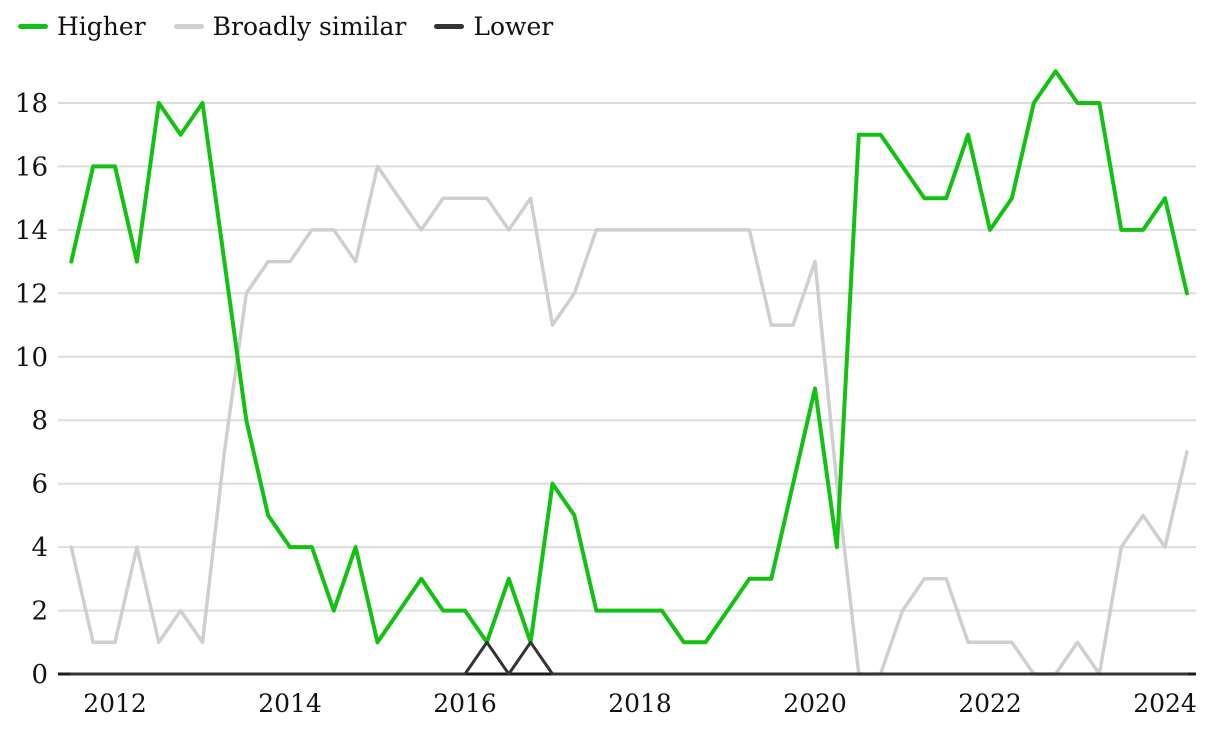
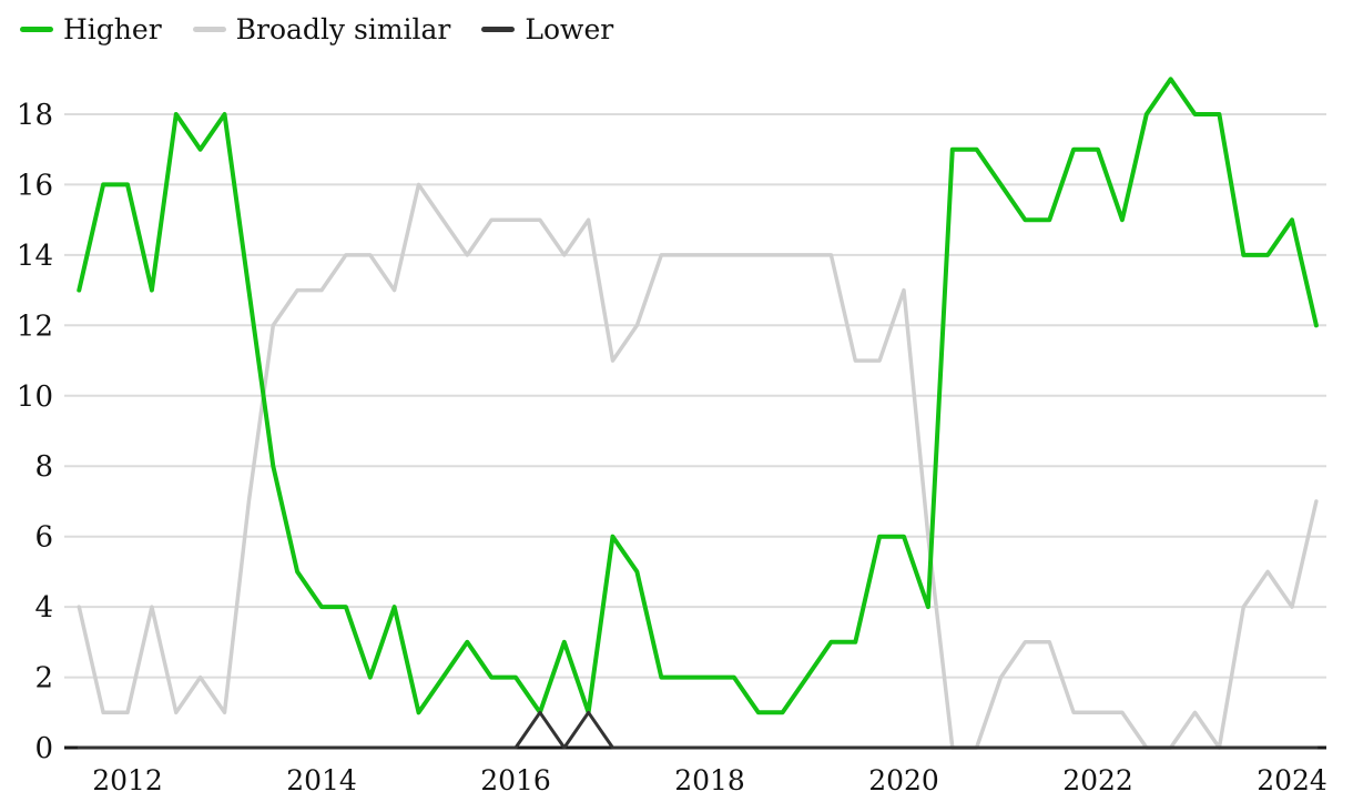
Higher/2020: 9 -> 6
Higher/2022: 14 -> 17
